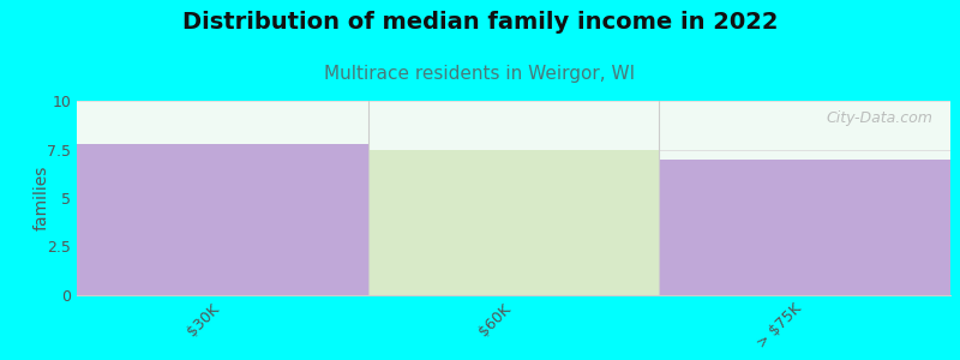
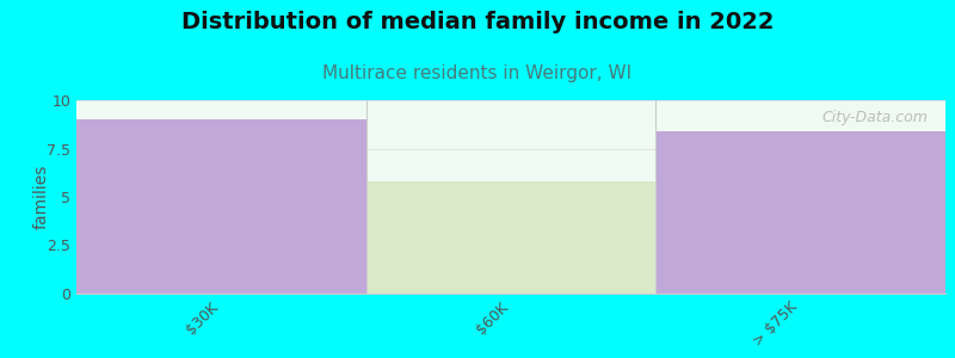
$30K: 7.8 -> 9.0
$60K: 7.5 -> 5.8
> $75K: 7.0 -> 8.4
